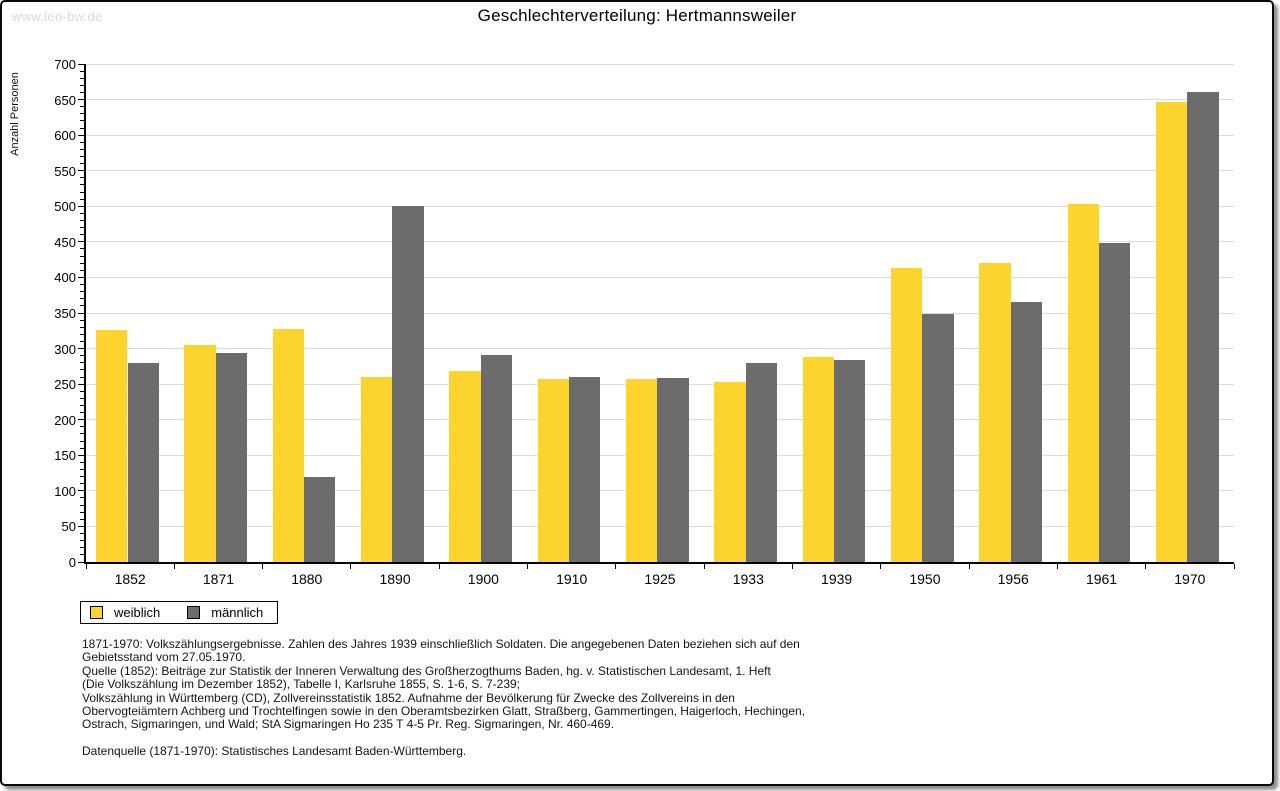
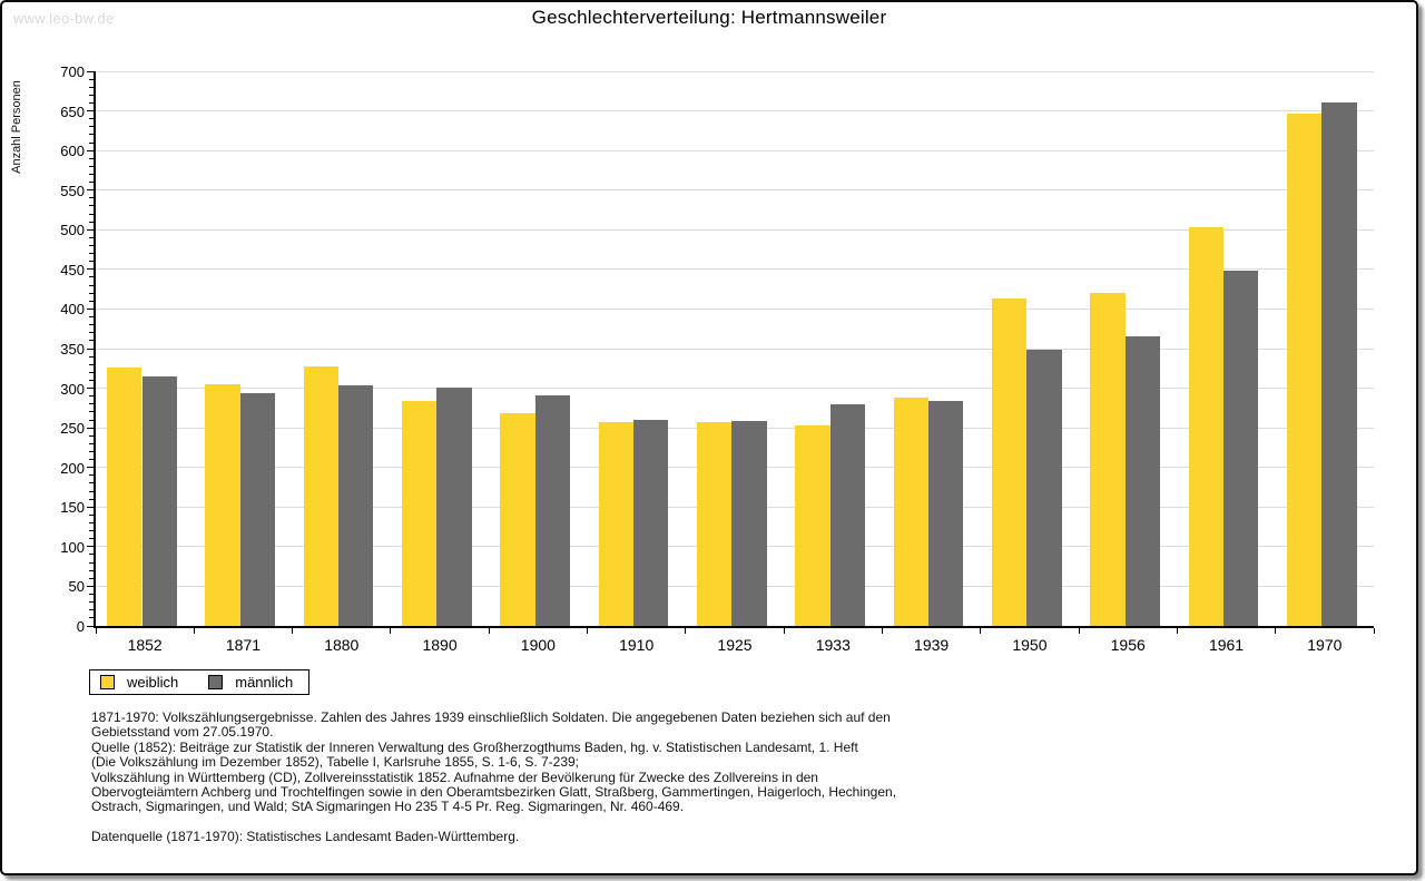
männlich/1852: 280 -> 320
männlich/1880: 120 -> 300
weiblich/1890: 260 -> 280
männlich/1890: 500 -> 300
